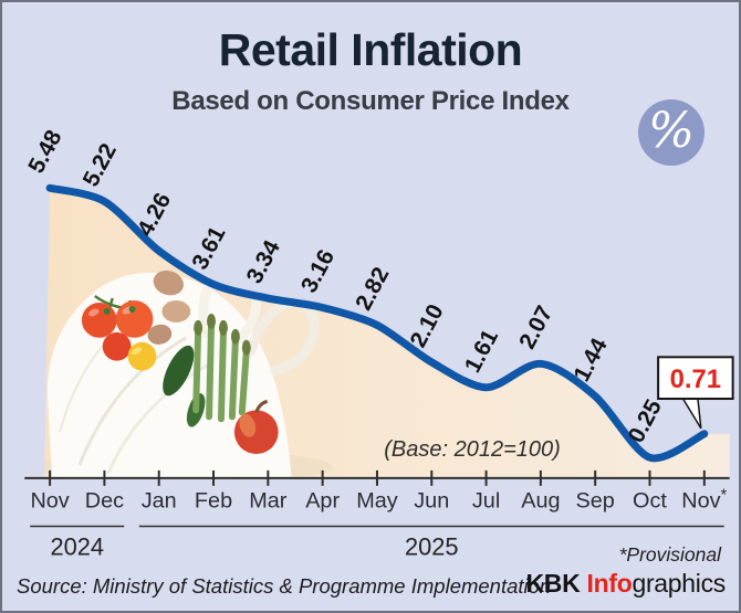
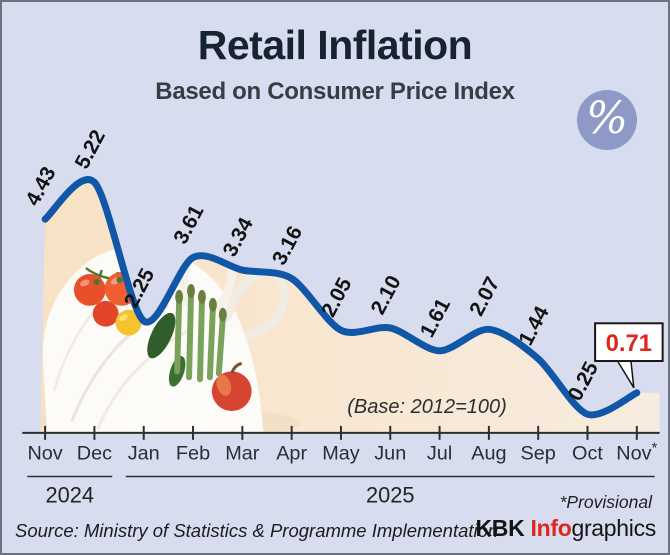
Nov: 5.48 -> 4.43
Jan: 4.26 -> 2.25
May: 2.82 -> 2.05
